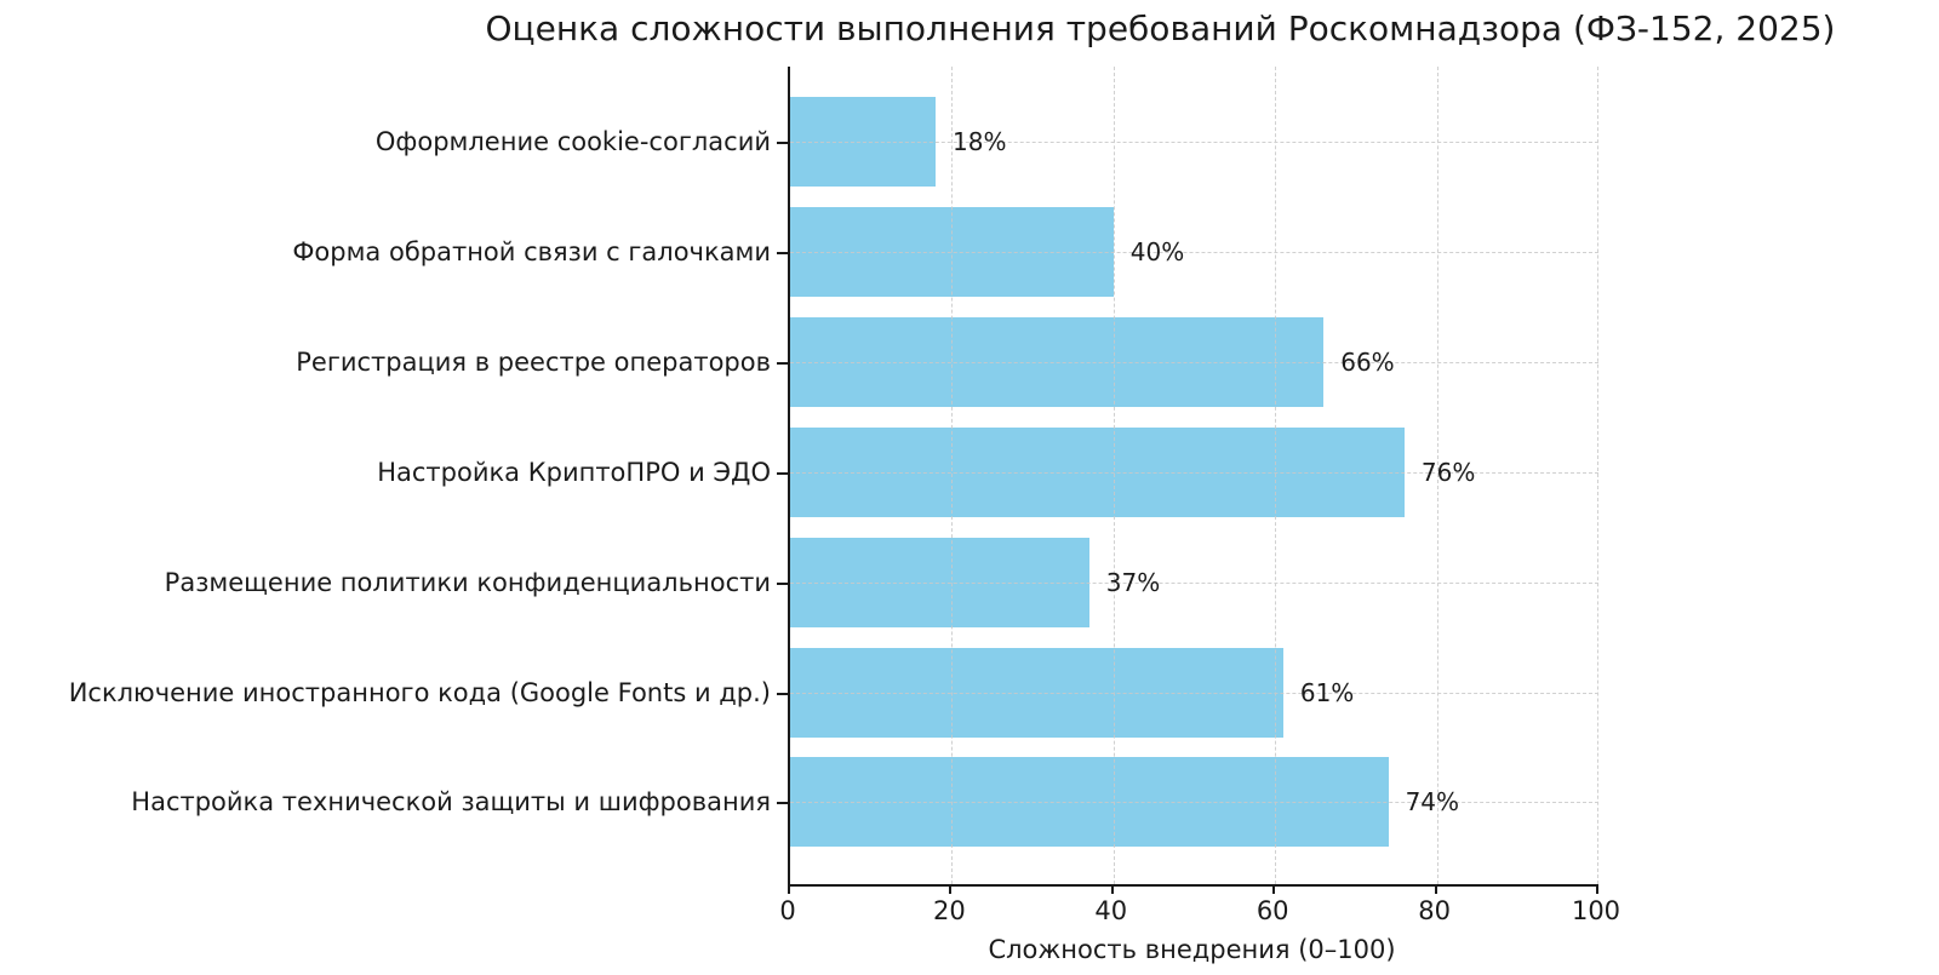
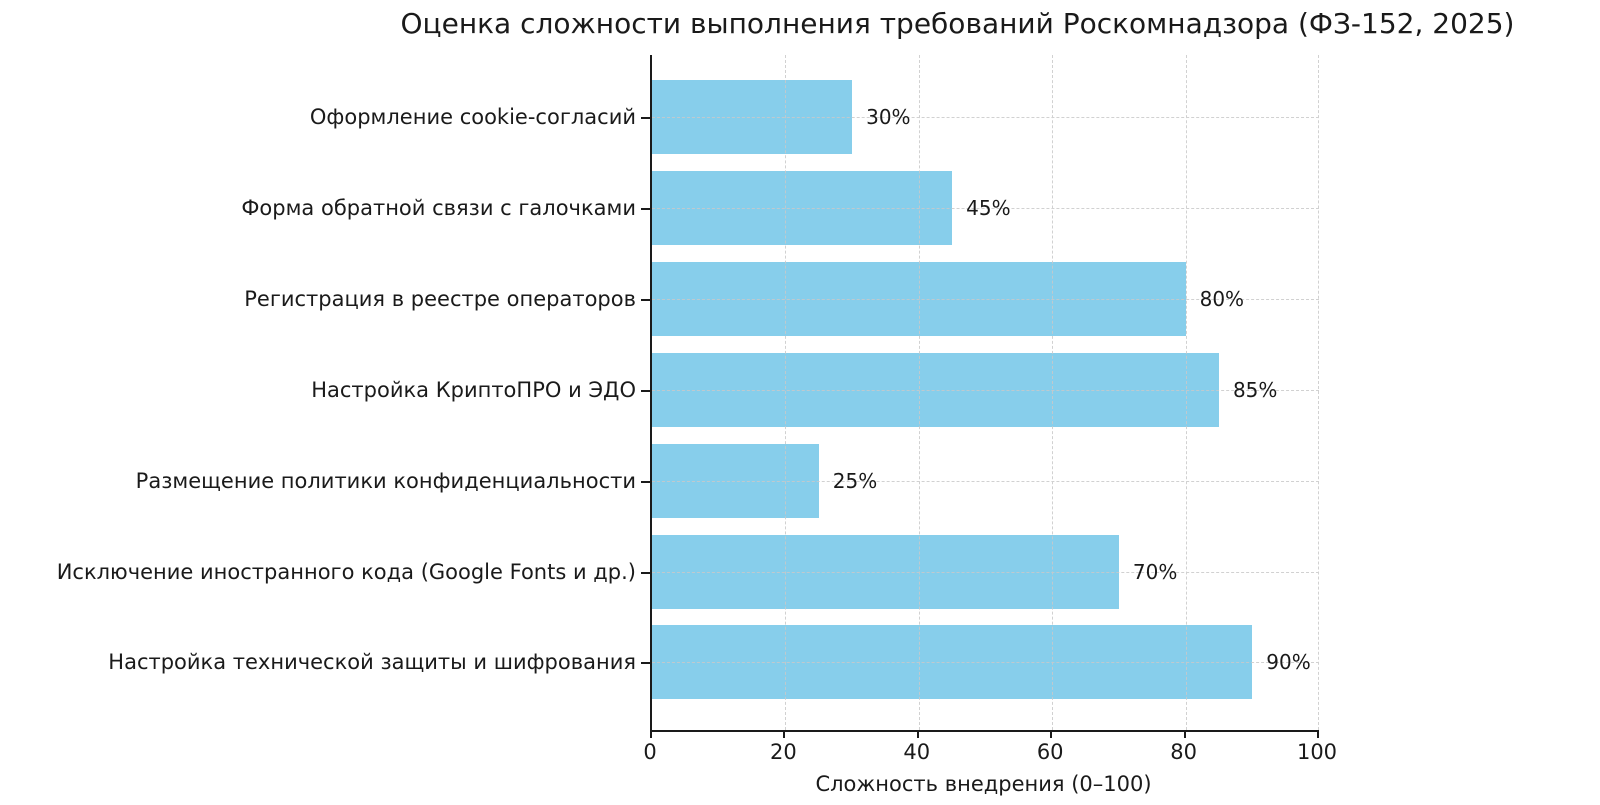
Оформление cookie-согласий: 18% -> 30%
Форма обратной связи с галочками: 40% -> 45%
Регистрация в реестре операторов: 66% -> 80%
Настройка КриптоПРО и ЭДО: 76% -> 85%
Размещение политики конфиденциальности: 37% -> 25%
Исключение иностранного кода (Google Fonts и др.): 61% -> 70%
Настройка технической защиты и шифрования: 74% -> 90%
